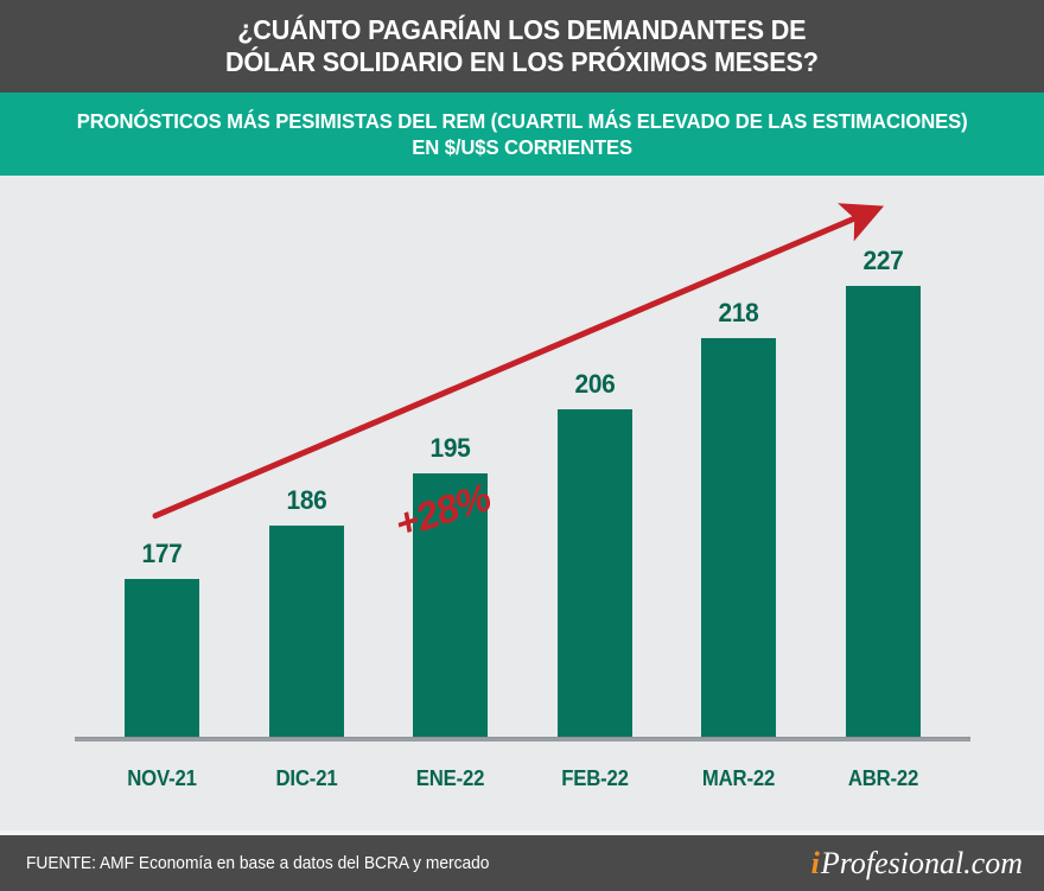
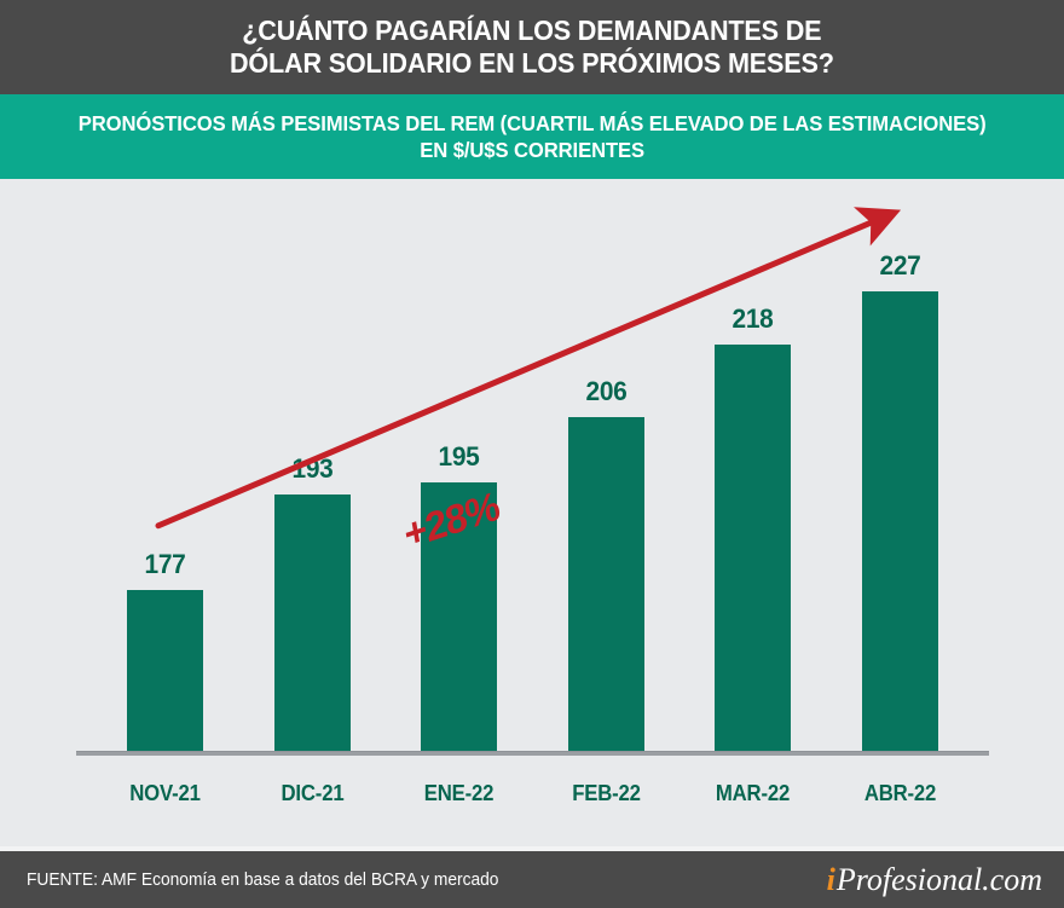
DIC-21: 186 -> 193
